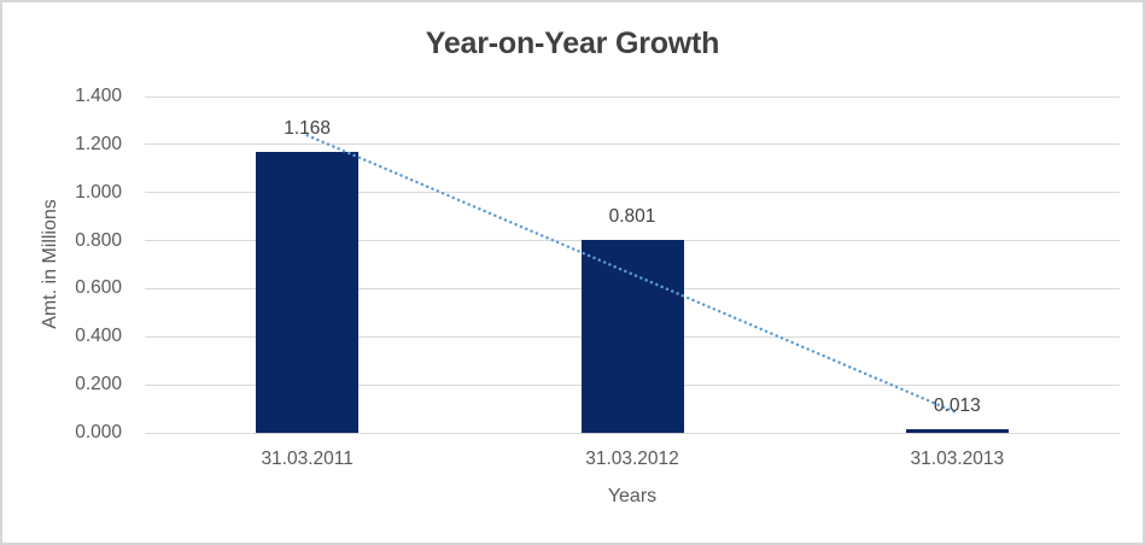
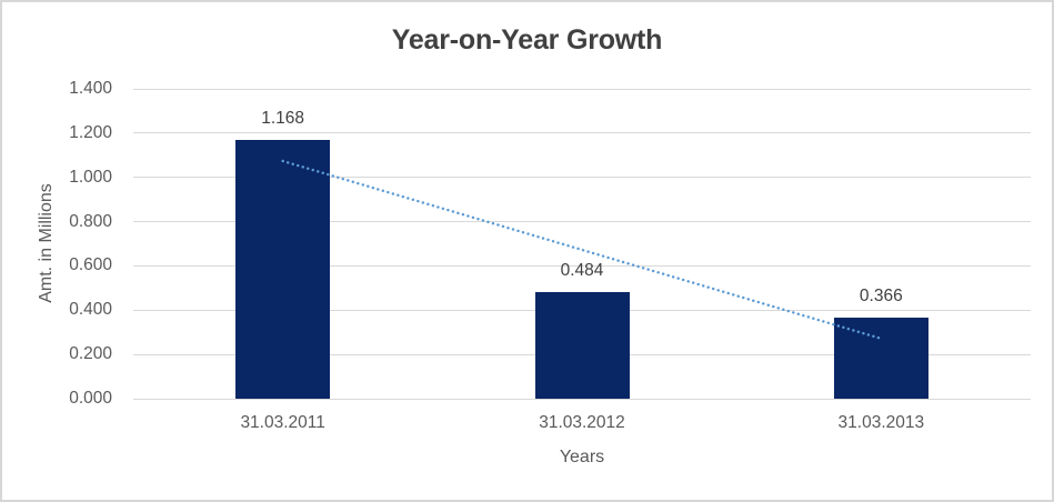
31.03.2012: 0.801 -> 0.484
31.03.2013: 0.013 -> 0.366
